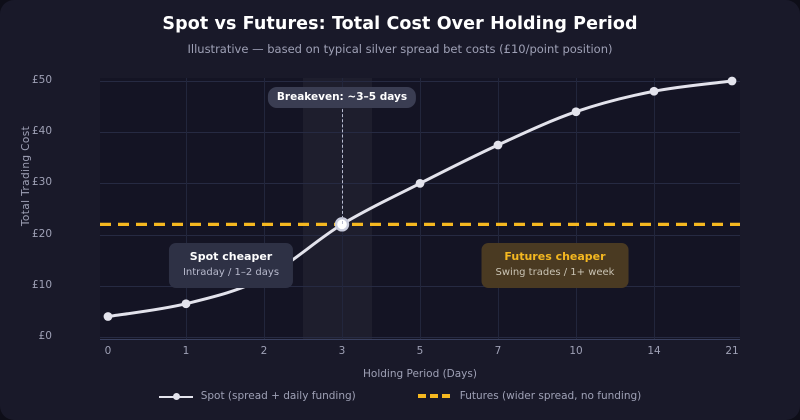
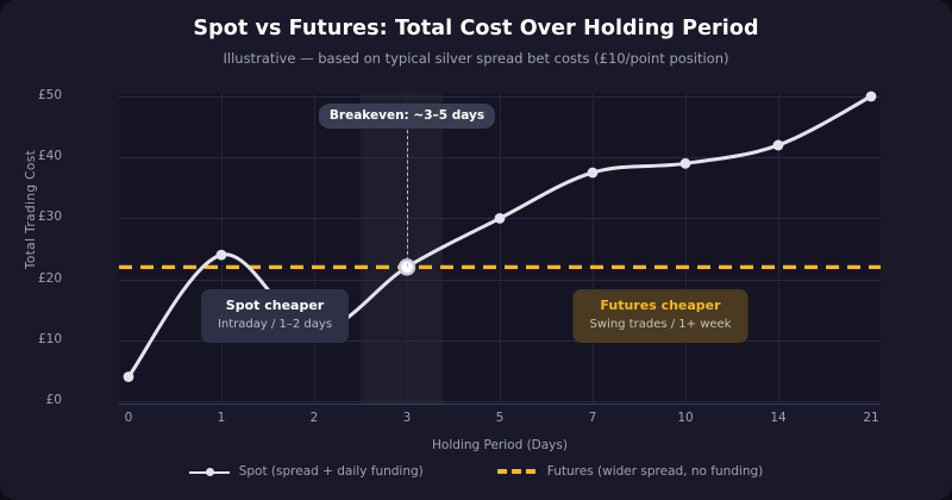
Spot (spread + daily funding)/1: £6 -> £24
Spot (spread + daily funding)/10: £44 -> £39
Spot (spread + daily funding)/14: £48 -> £42
